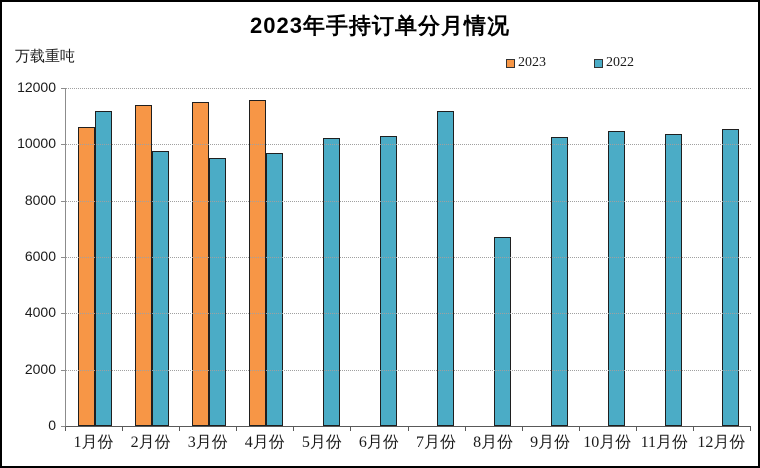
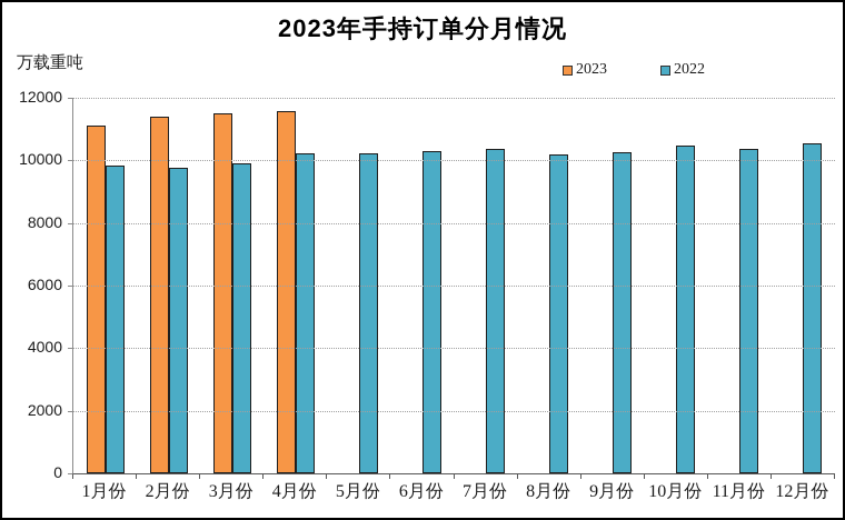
2023/1月份: 10600 -> 11100
2022/1月份: 11200 -> 9800
2022/3月份: 9500 -> 9900
2022/4月份: 9700 -> 10200
2022/7月份: 11200 -> 10400
2022/8月份: 6700 -> 10200
